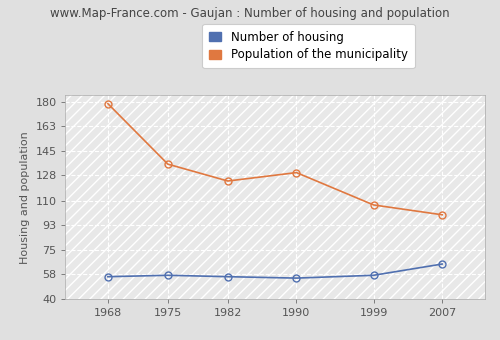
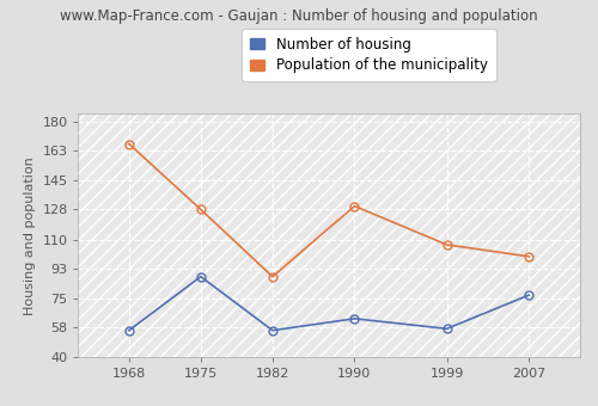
Population of the municipality/1968: 179 -> 167
Number of housing/1975: 57 -> 88
Population of the municipality/1975: 136 -> 128
Population of the municipality/1982: 124 -> 88
Number of housing/1990: 55 -> 63
Number of housing/2007: 65 -> 77
